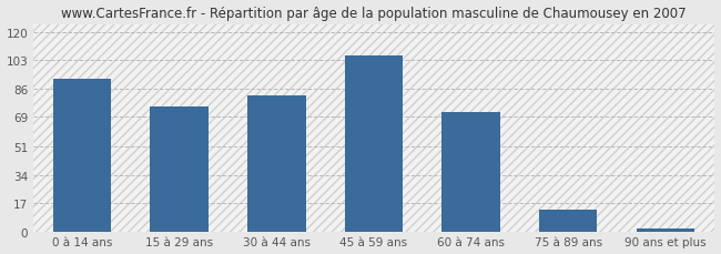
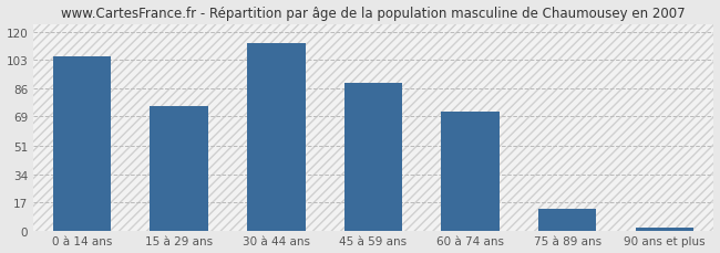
0 à 14 ans: 92 -> 105
30 à 44 ans: 82 -> 113
45 à 59 ans: 106 -> 89
